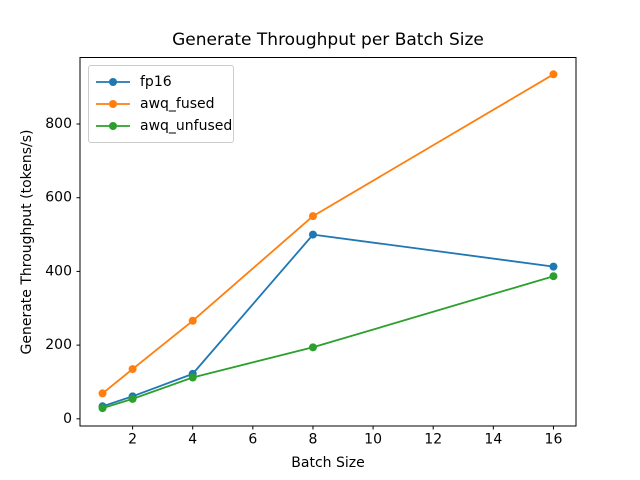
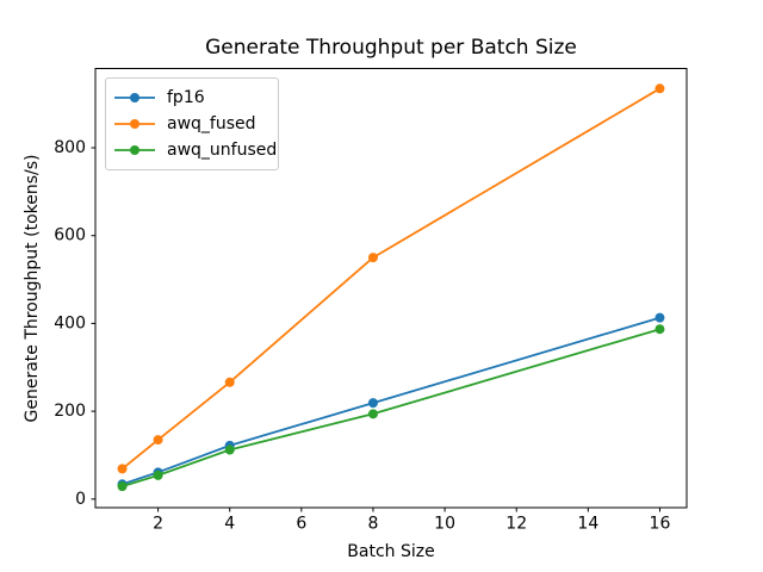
fp16/8: 500 -> 220
